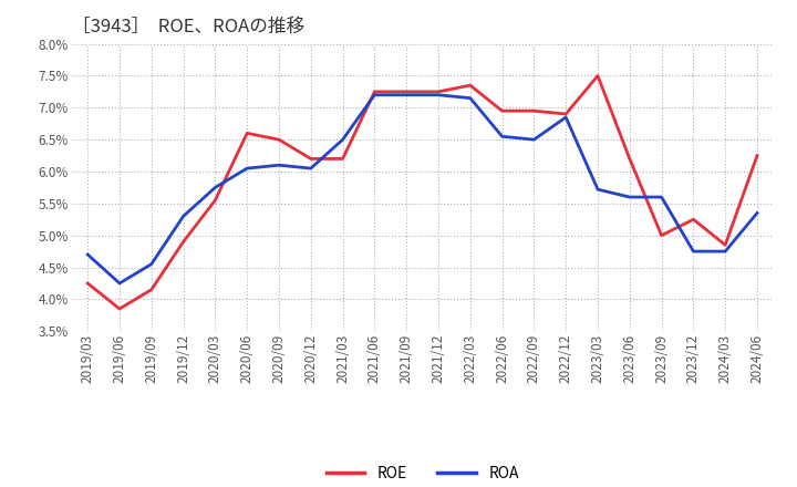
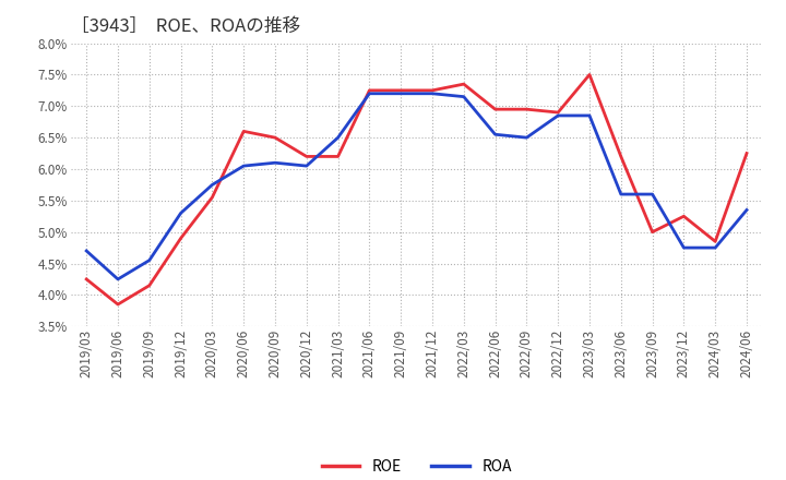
ROA/2023/03: 5.72% -> 6.85%
